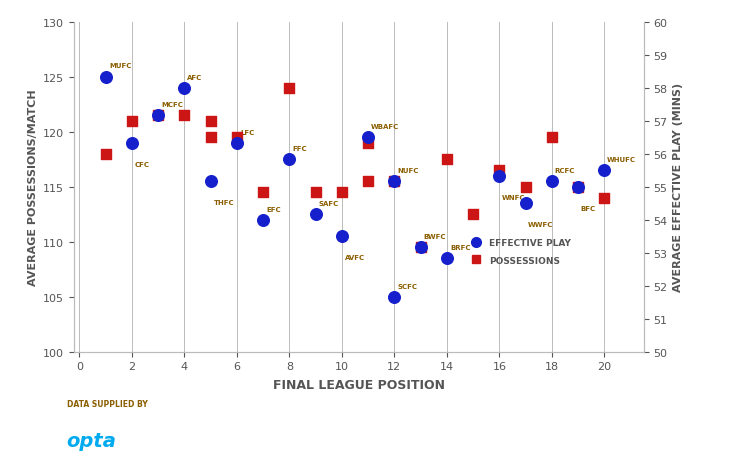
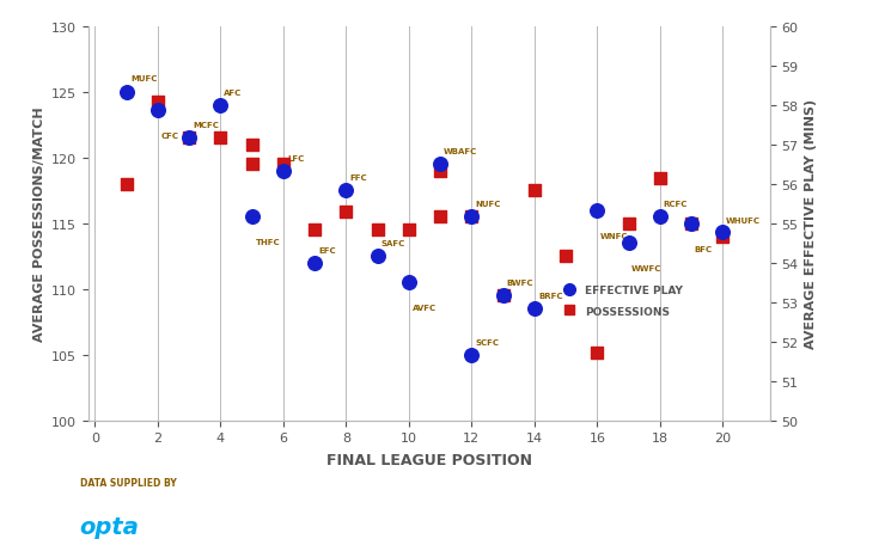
EFFECTIVE PLAY/2: 119.0 -> 123.6
POSSESSIONS/2: 121.0 -> 124.2
POSSESSIONS/8: 124.0 -> 115.9
POSSESSIONS/16: 116.5 -> 105.1
POSSESSIONS/18: 119.5 -> 118.4
EFFECTIVE PLAY/20: 116.5 -> 114.3
